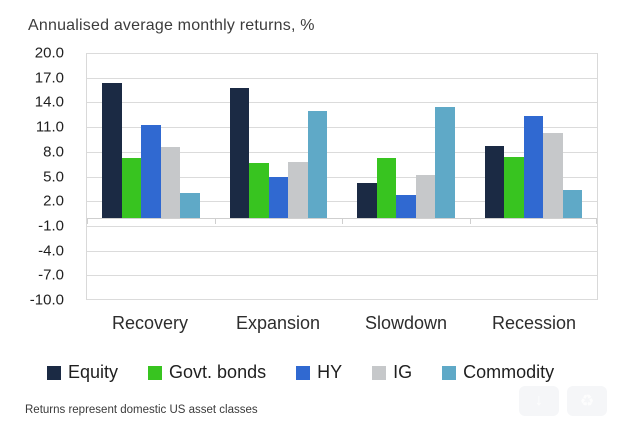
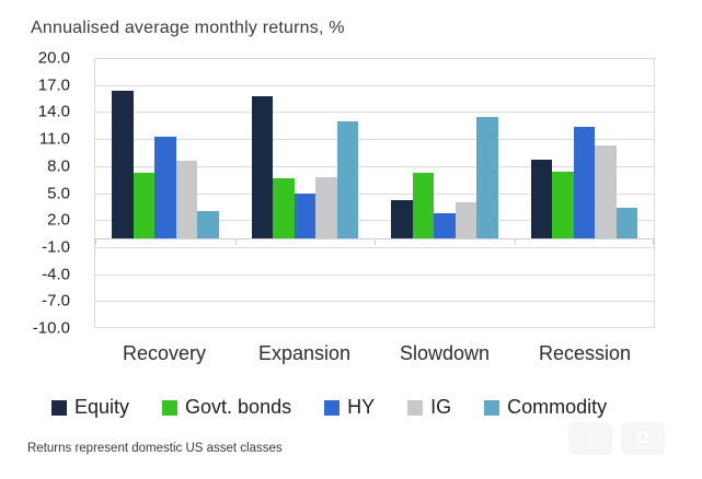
IG/Slowdown: 5 -> 4
